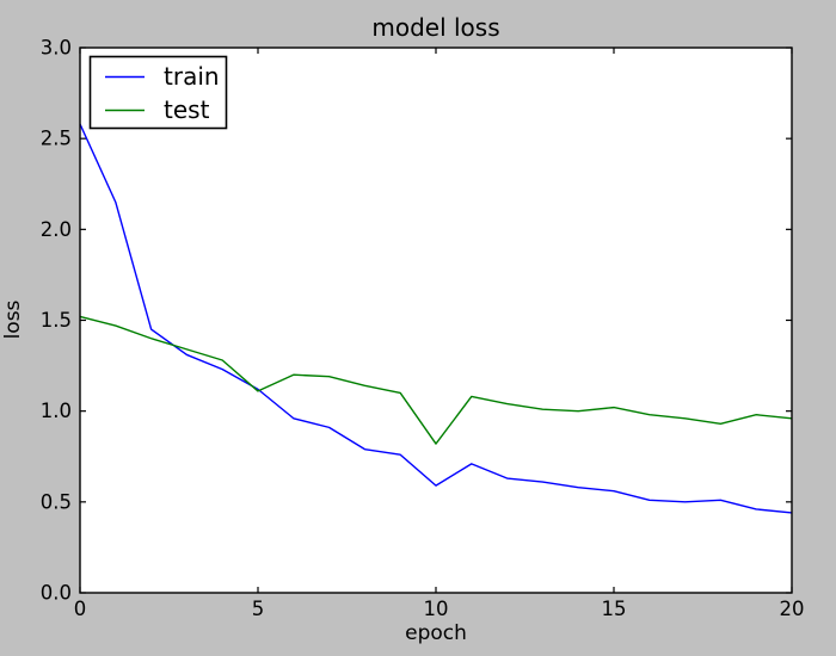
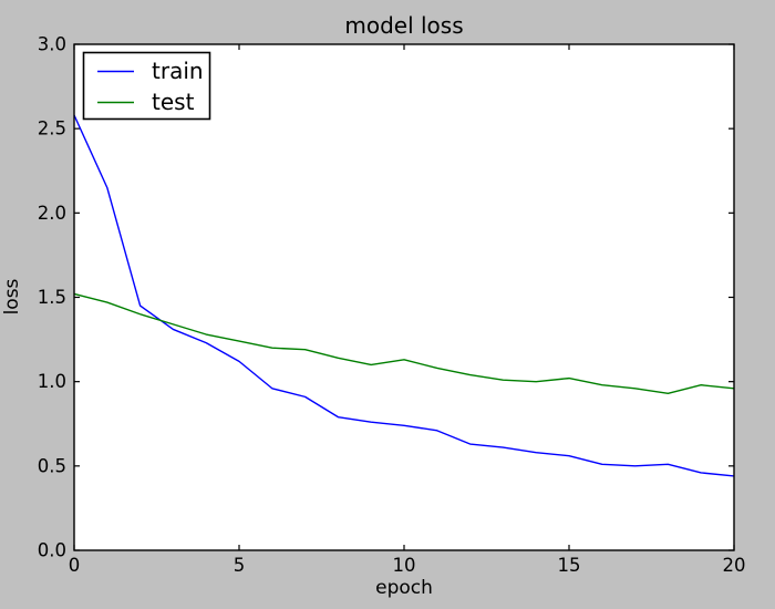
test/5: 1.11 -> 1.24
train/10: 0.59 -> 0.74
test/10: 0.82 -> 1.13
